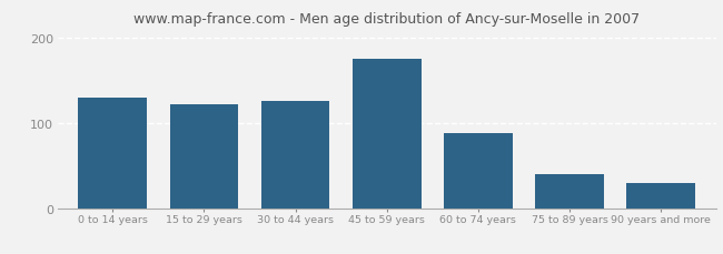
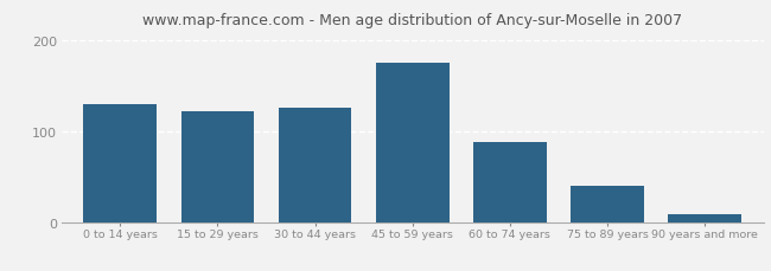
90 years and more: 30 -> 8
